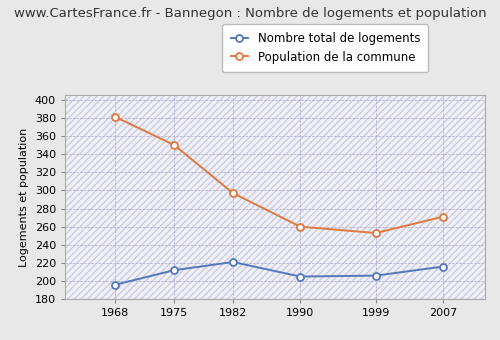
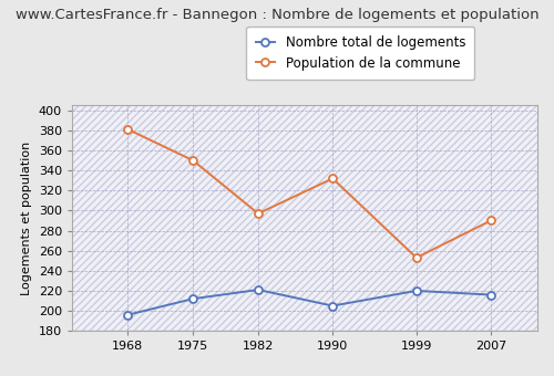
Population de la commune/1990: 260 -> 332
Nombre total de logements/1999: 206 -> 220
Population de la commune/2007: 271 -> 290
